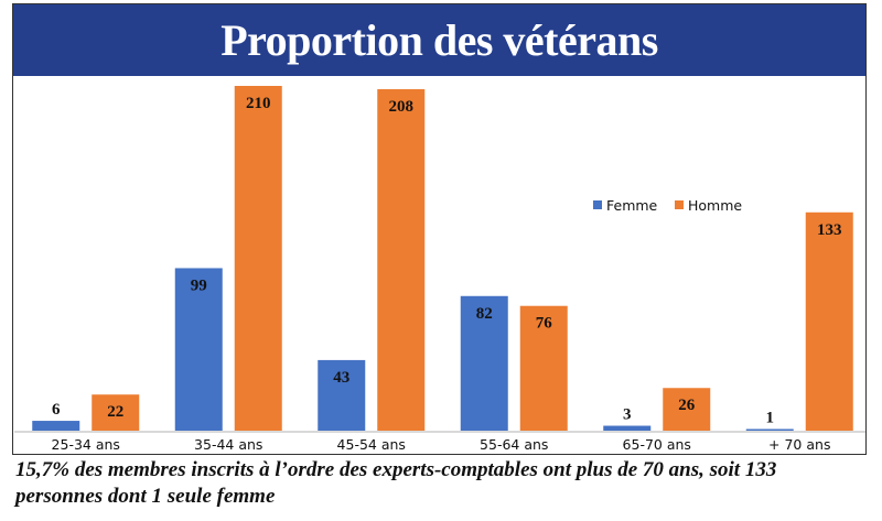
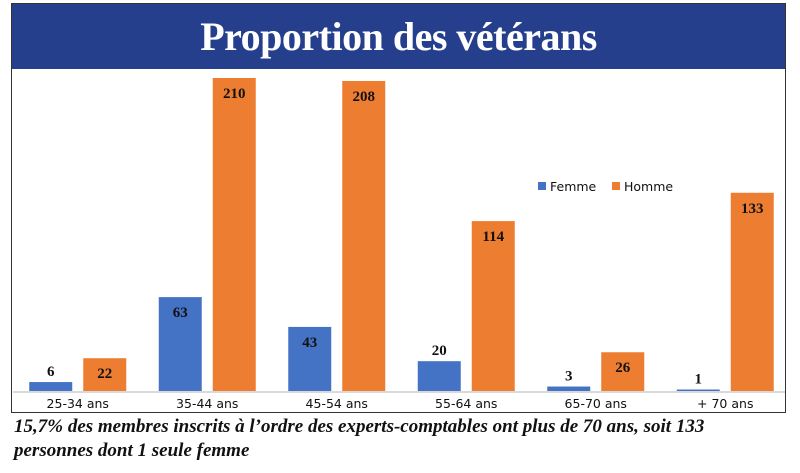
Femme/35-44 ans: 99 -> 63
Femme/55-64 ans: 82 -> 20
Homme/55-64 ans: 76 -> 114
